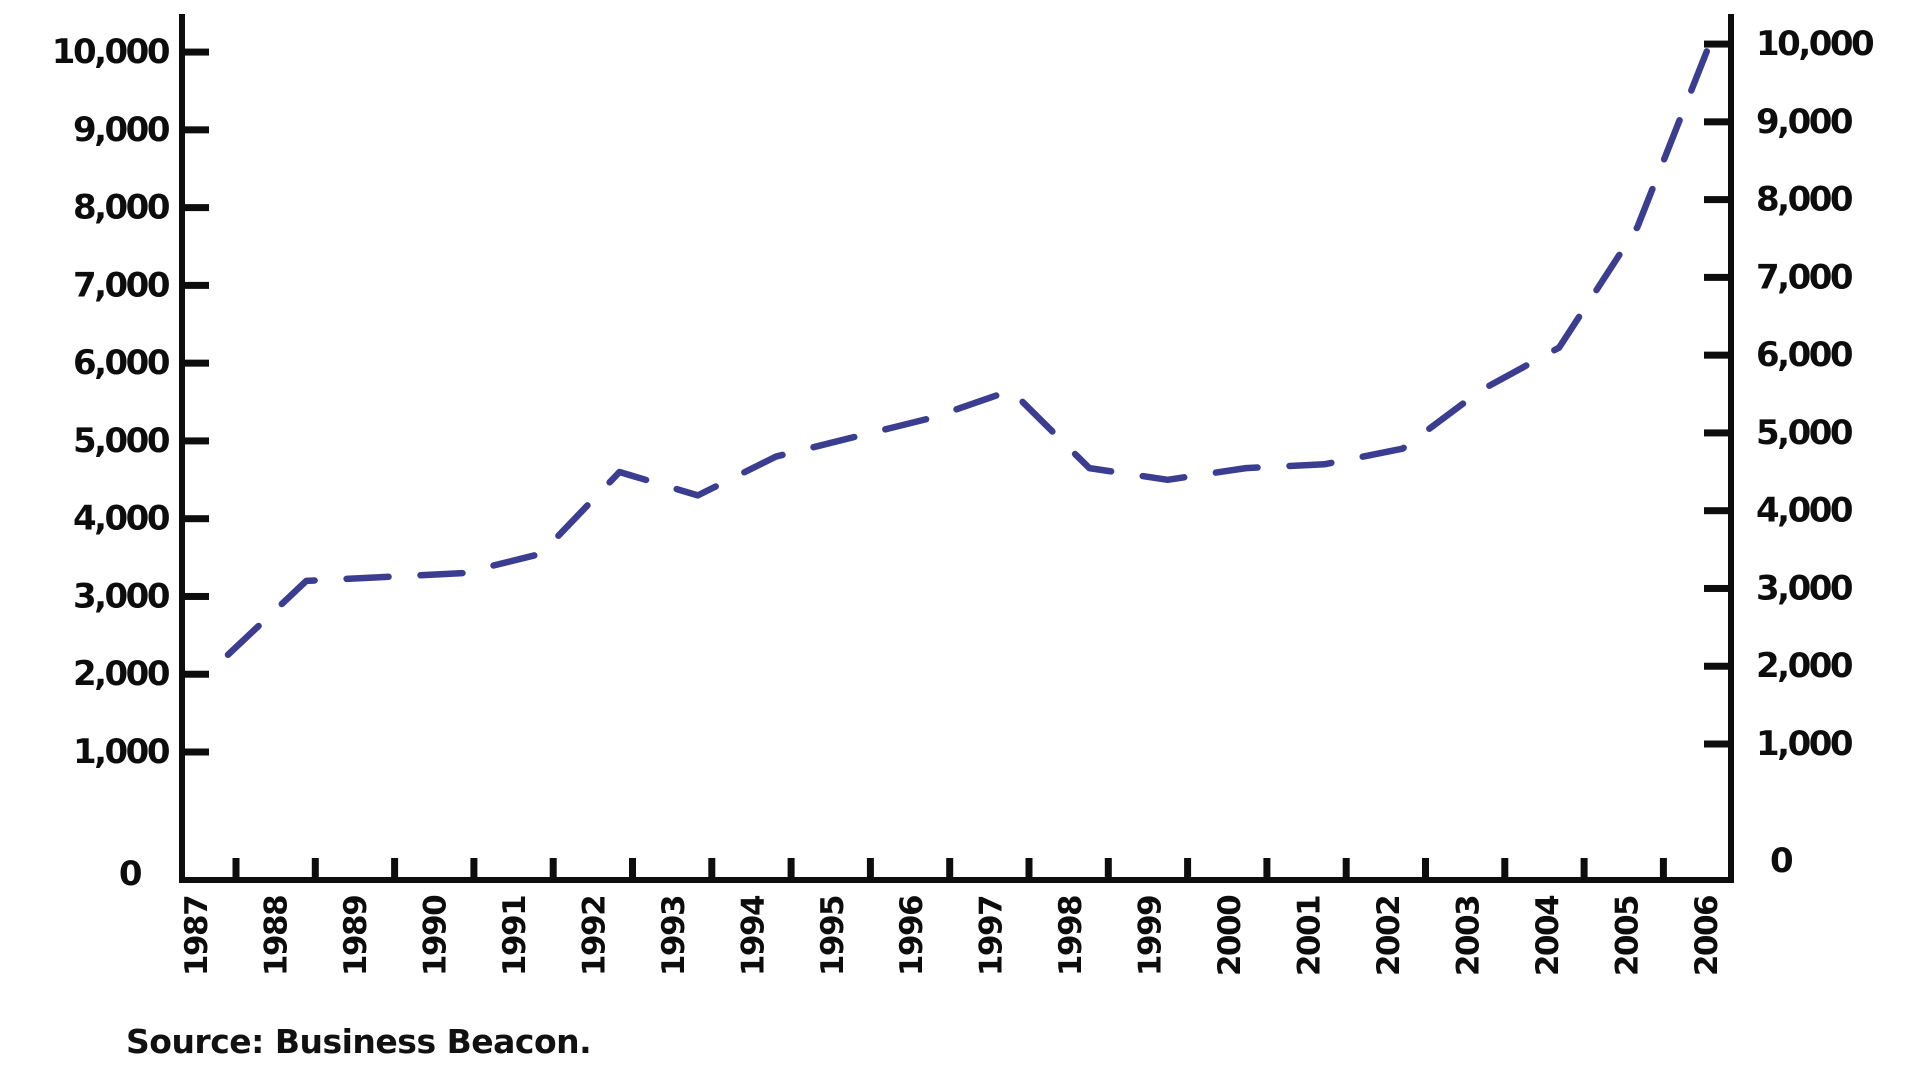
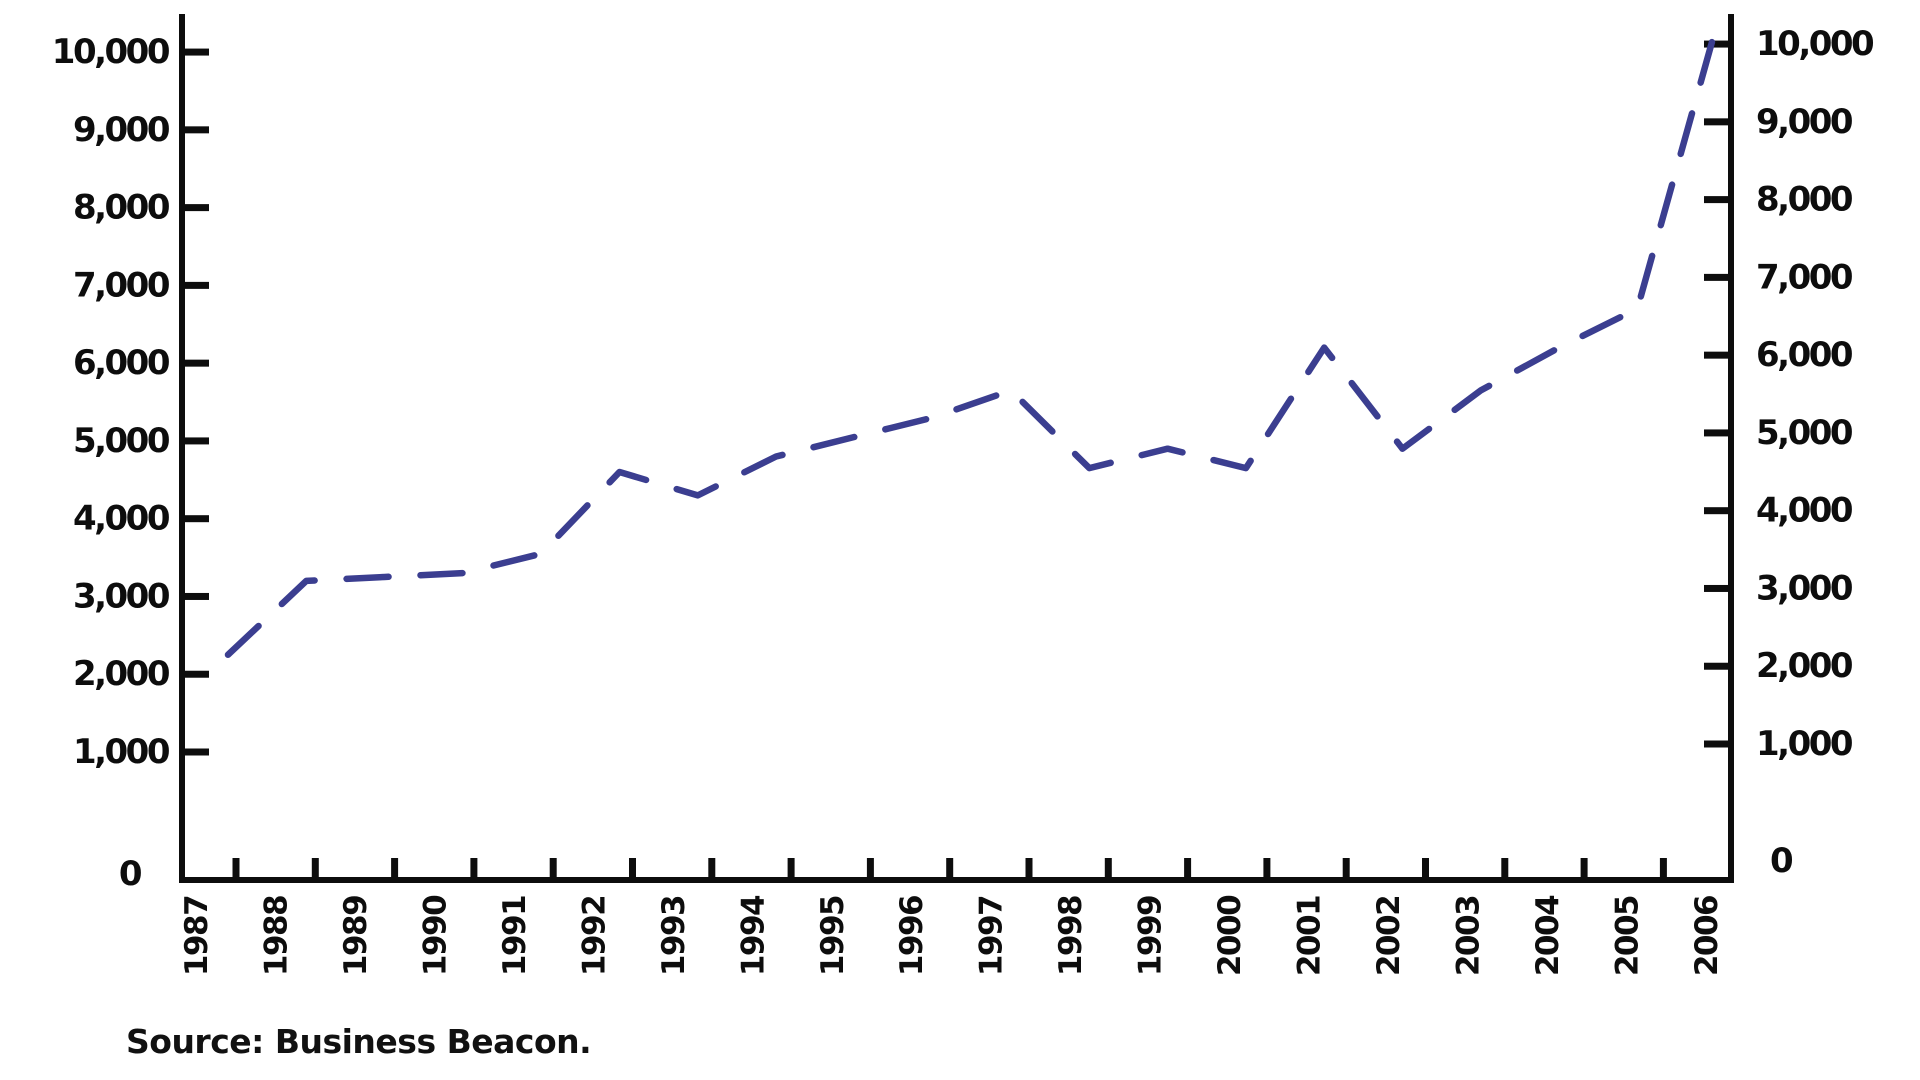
1999: 4500 -> 4900
2001: 4700 -> 6200
2005: 7800 -> 6700
